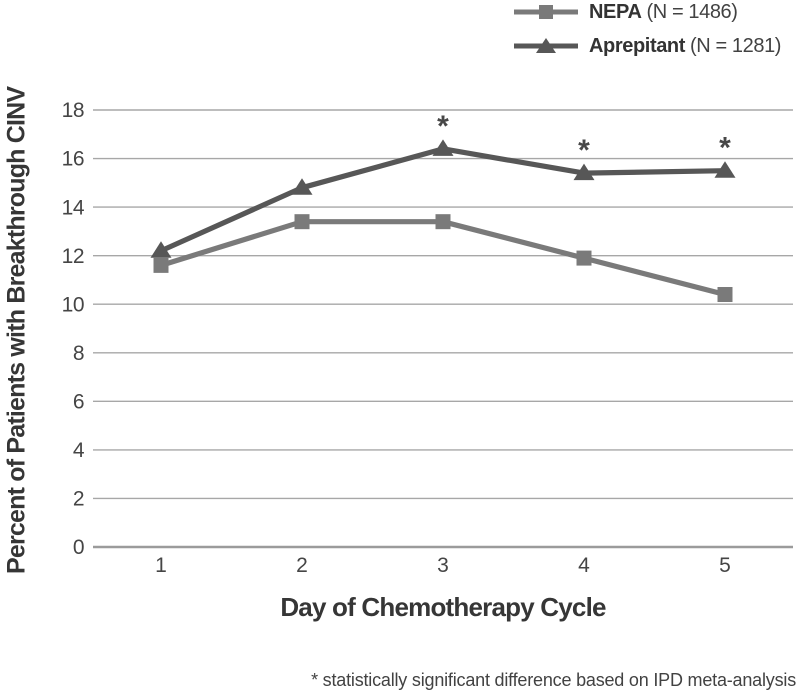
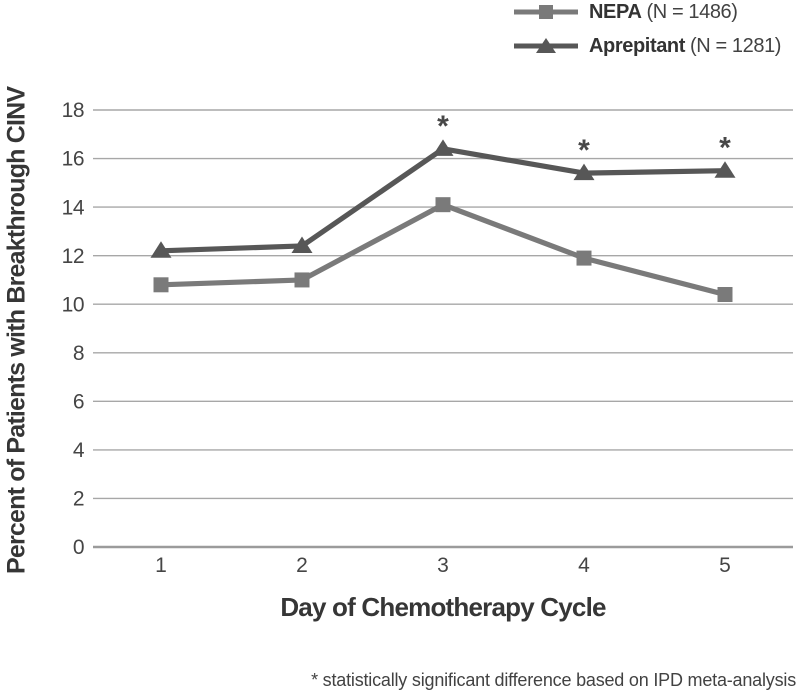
NEPA/1: 11.6 -> 10.8
NEPA/2: 13.4 -> 11.0
Aprepitant/2: 14.8 -> 12.4
NEPA/3: 13.4 -> 14.1
